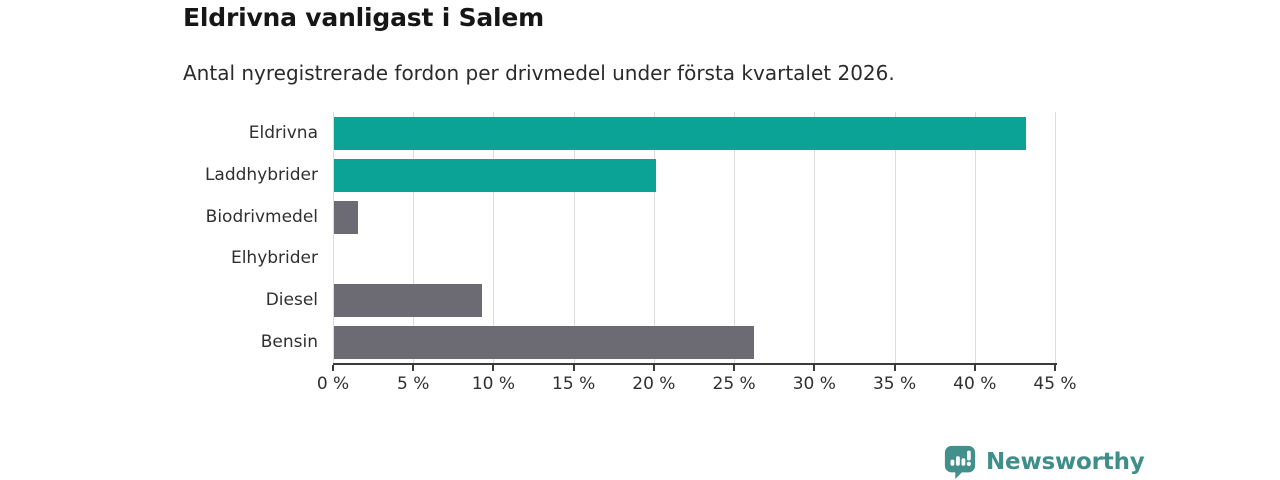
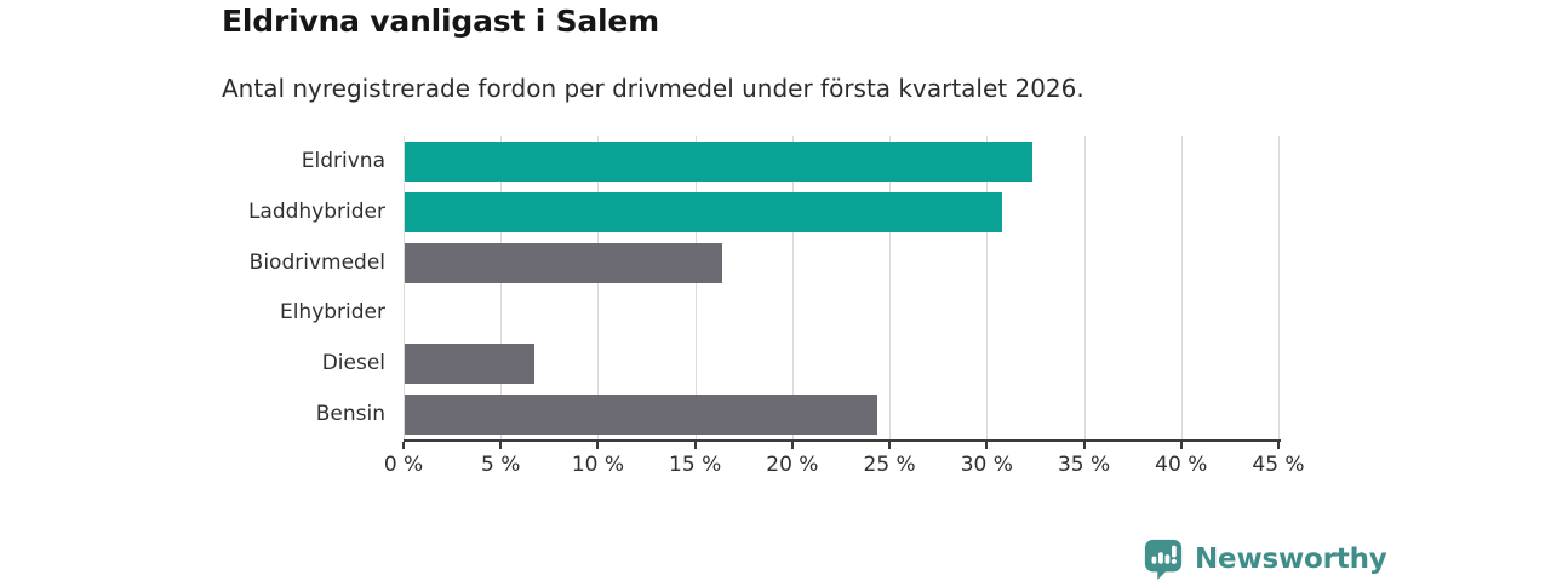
Eldrivna: 43.1% -> 32.3%
Laddhybrider: 20.1% -> 30.7%
Biodrivmedel: 1.5% -> 16.3%
Diesel: 9.2% -> 6.7%
Bensin: 26.2% -> 24.3%
